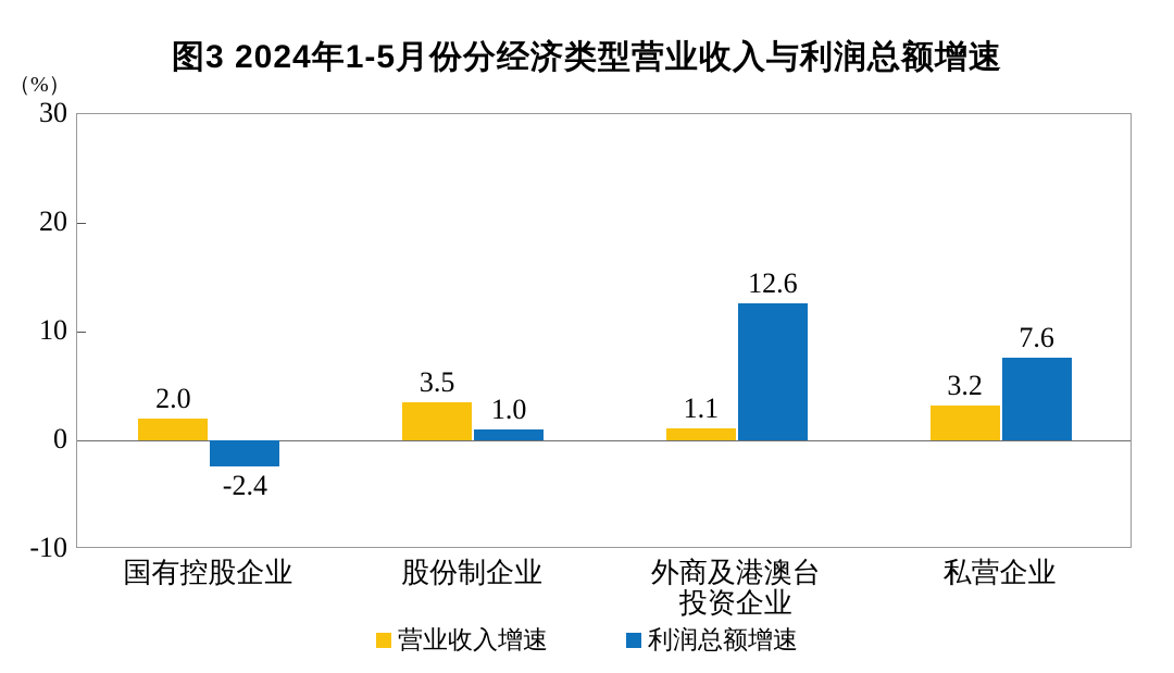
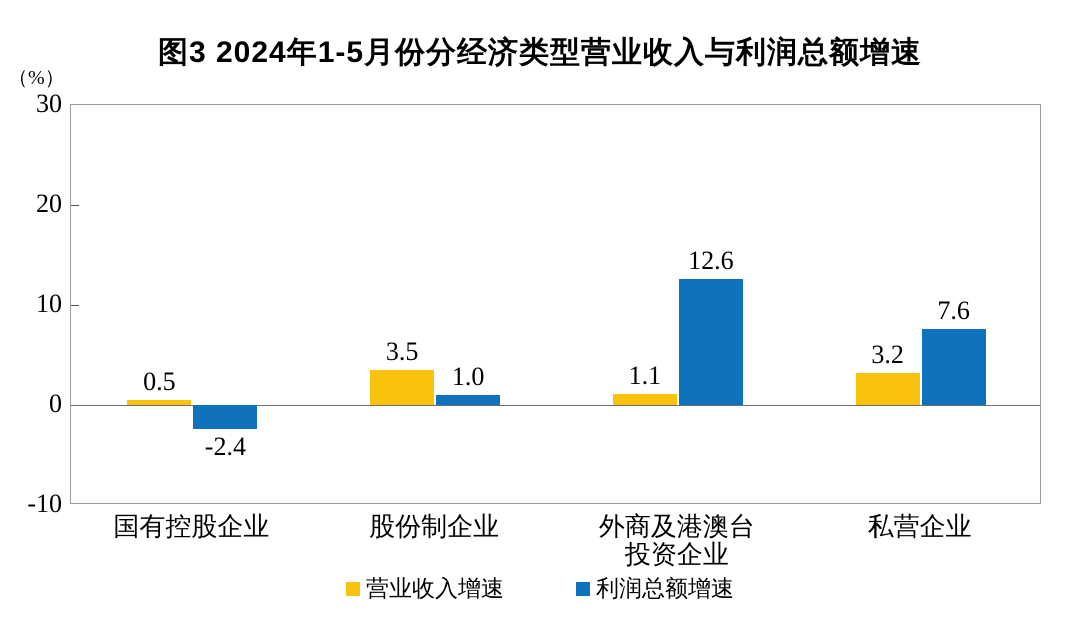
营业收入增速/国有控股企业: 2.0 -> 0.5
